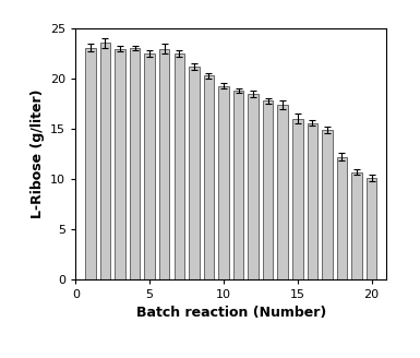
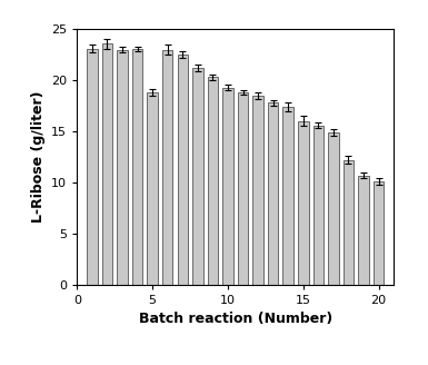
5: 22.5 -> 18.8
